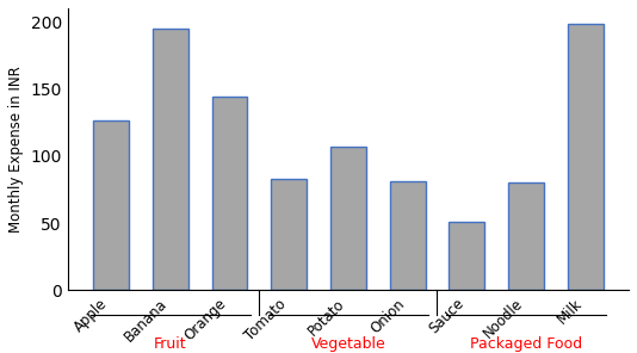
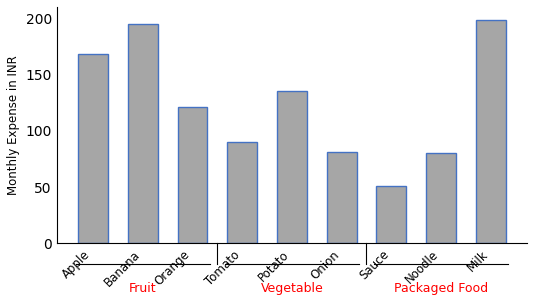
Apple: 126 -> 168
Orange: 144 -> 121
Tomato: 83 -> 90
Potato: 107 -> 135
